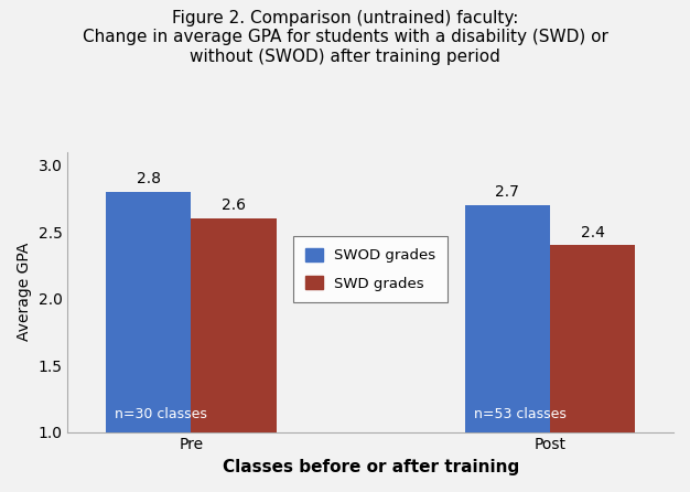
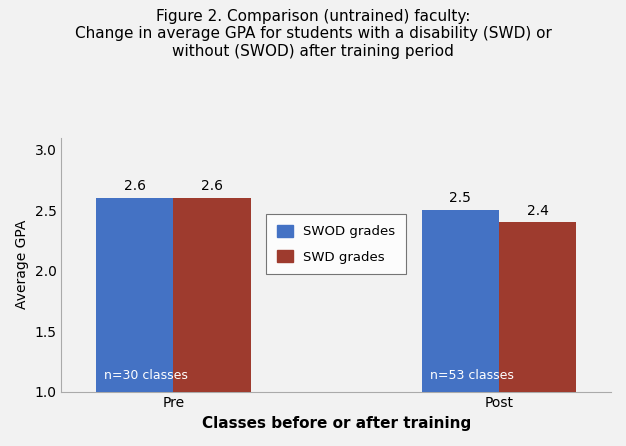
SWOD grades/Pre: 2.8 -> 2.6
SWOD grades/Post: 2.7 -> 2.5
